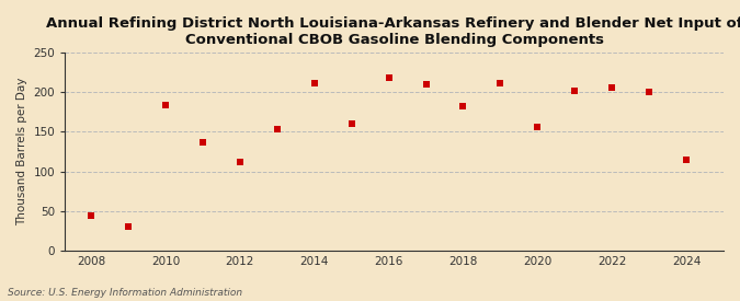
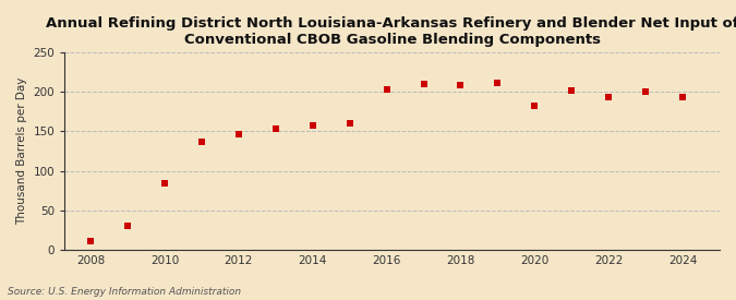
2008: 44 -> 10
2010: 184 -> 84
2012: 112 -> 146
2014: 212 -> 158
2016: 218 -> 203
2018: 182 -> 209
2020: 156 -> 182
2022: 206 -> 193
2024: 114 -> 194
